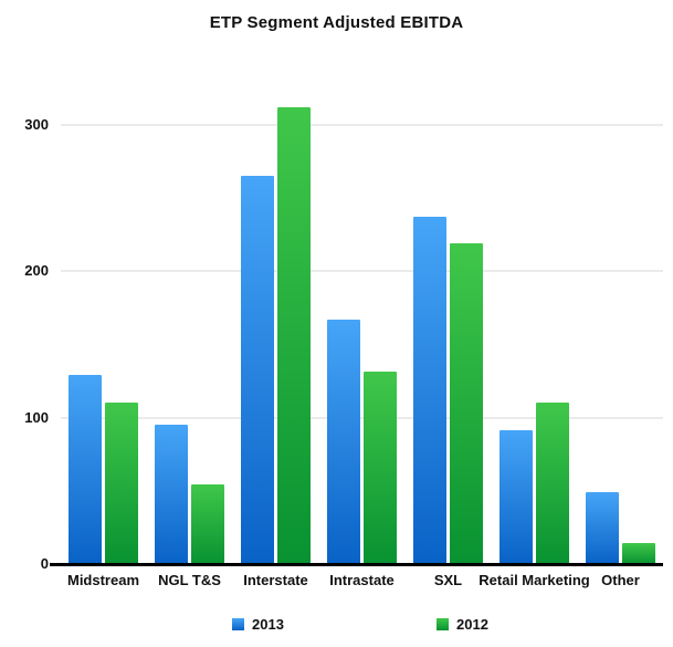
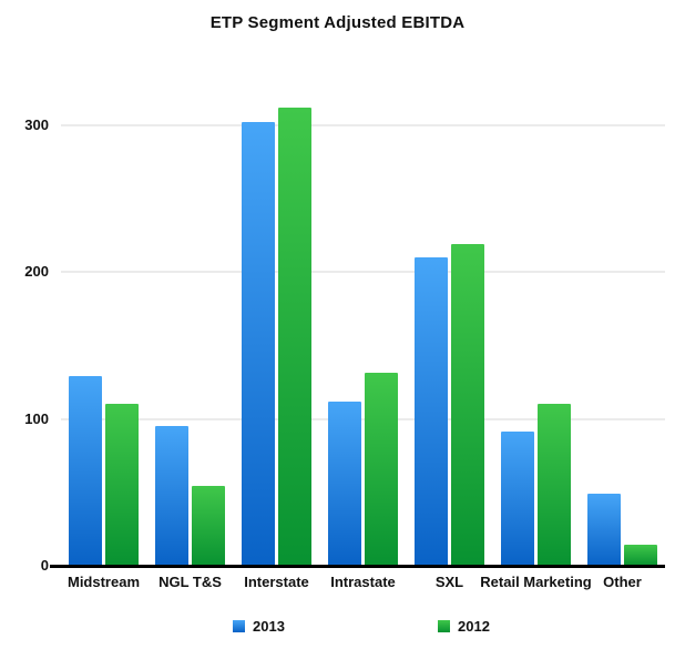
2013/Interstate: 265 -> 302
2013/Intrastate: 167 -> 112
2013/SXL: 237 -> 210
